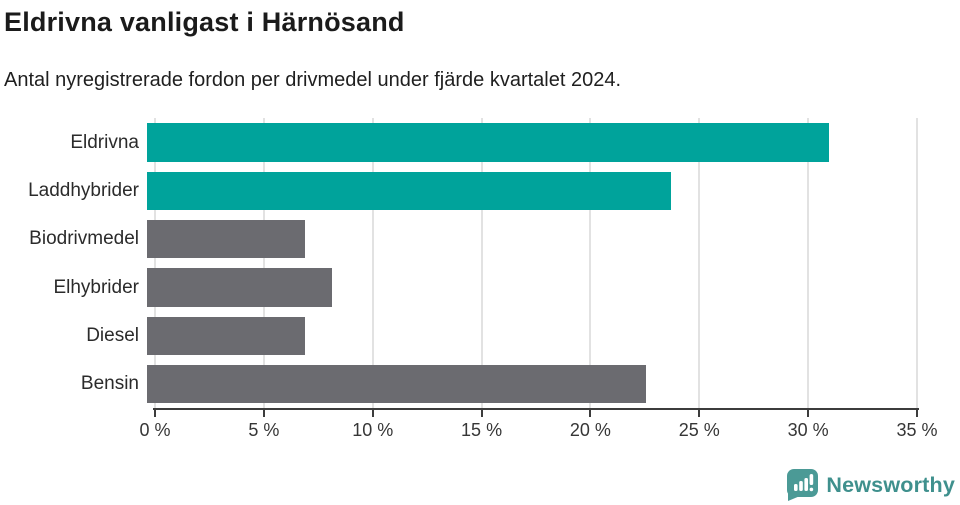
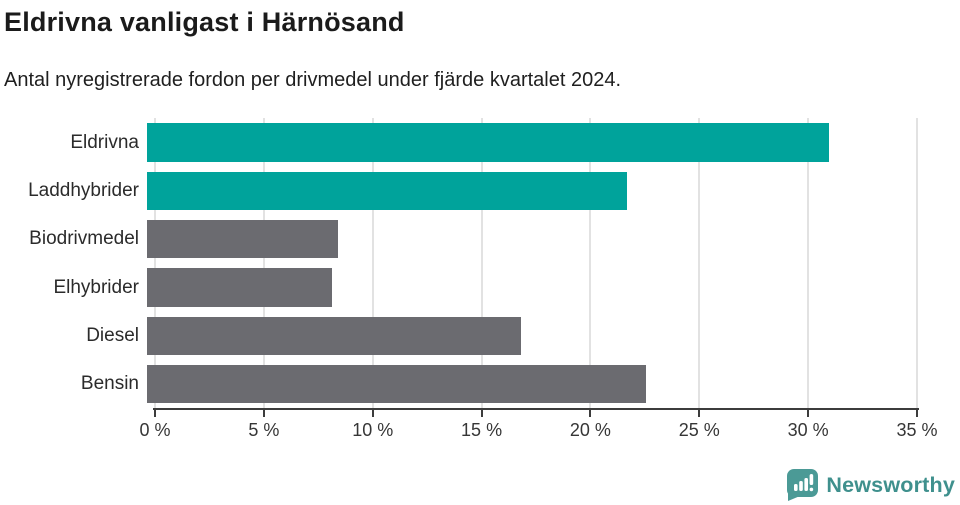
Laddhybrider: 23.8% -> 21.8%
Biodrivmedel: 7.2% -> 8.7%
Diesel: 7.2% -> 17.0%
